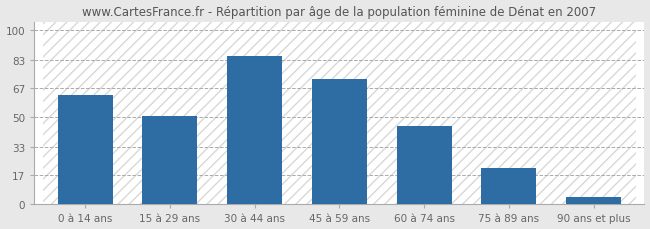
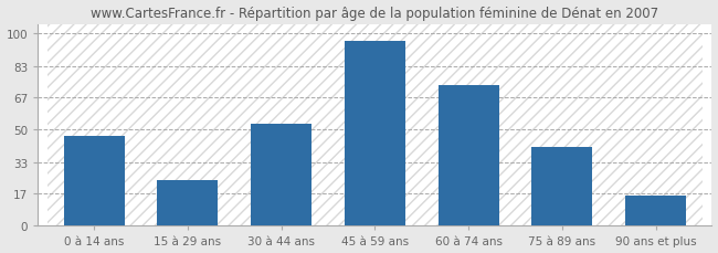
0 à 14 ans: 63 -> 47
15 à 29 ans: 51 -> 24
30 à 44 ans: 85 -> 53
45 à 59 ans: 72 -> 96
60 à 74 ans: 45 -> 73
75 à 89 ans: 21 -> 41
90 ans et plus: 4 -> 16
